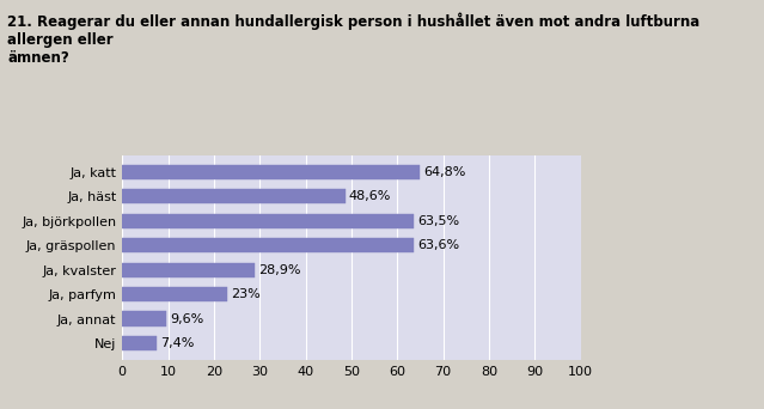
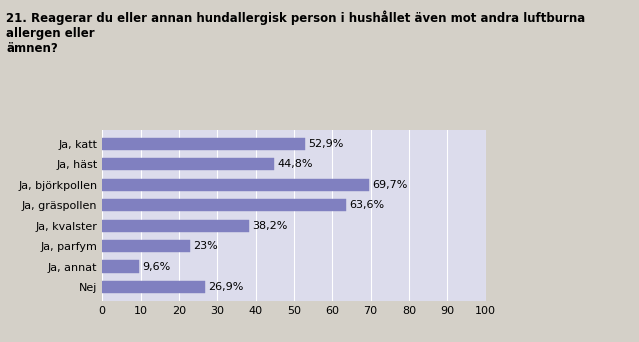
Ja, katt: 64,8% -> 52,9%
Ja, häst: 48,6% -> 44,8%
Ja, björkpollen: 63,5% -> 69,7%
Ja, kvalster: 28,9% -> 38,2%
Nej: 7,4% -> 26,9%
